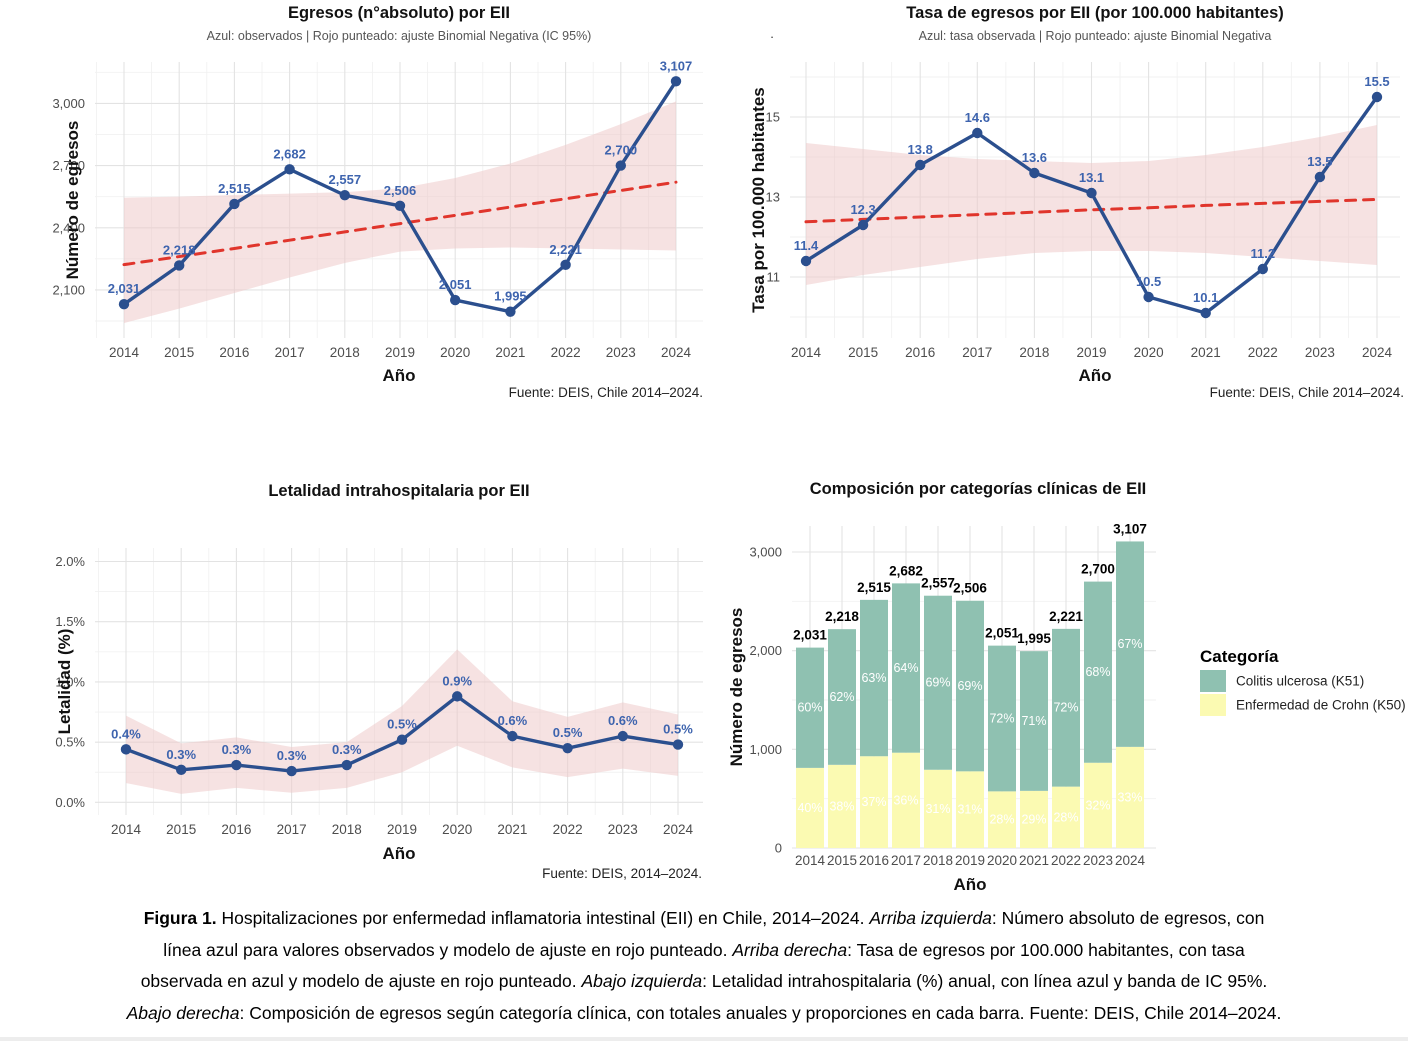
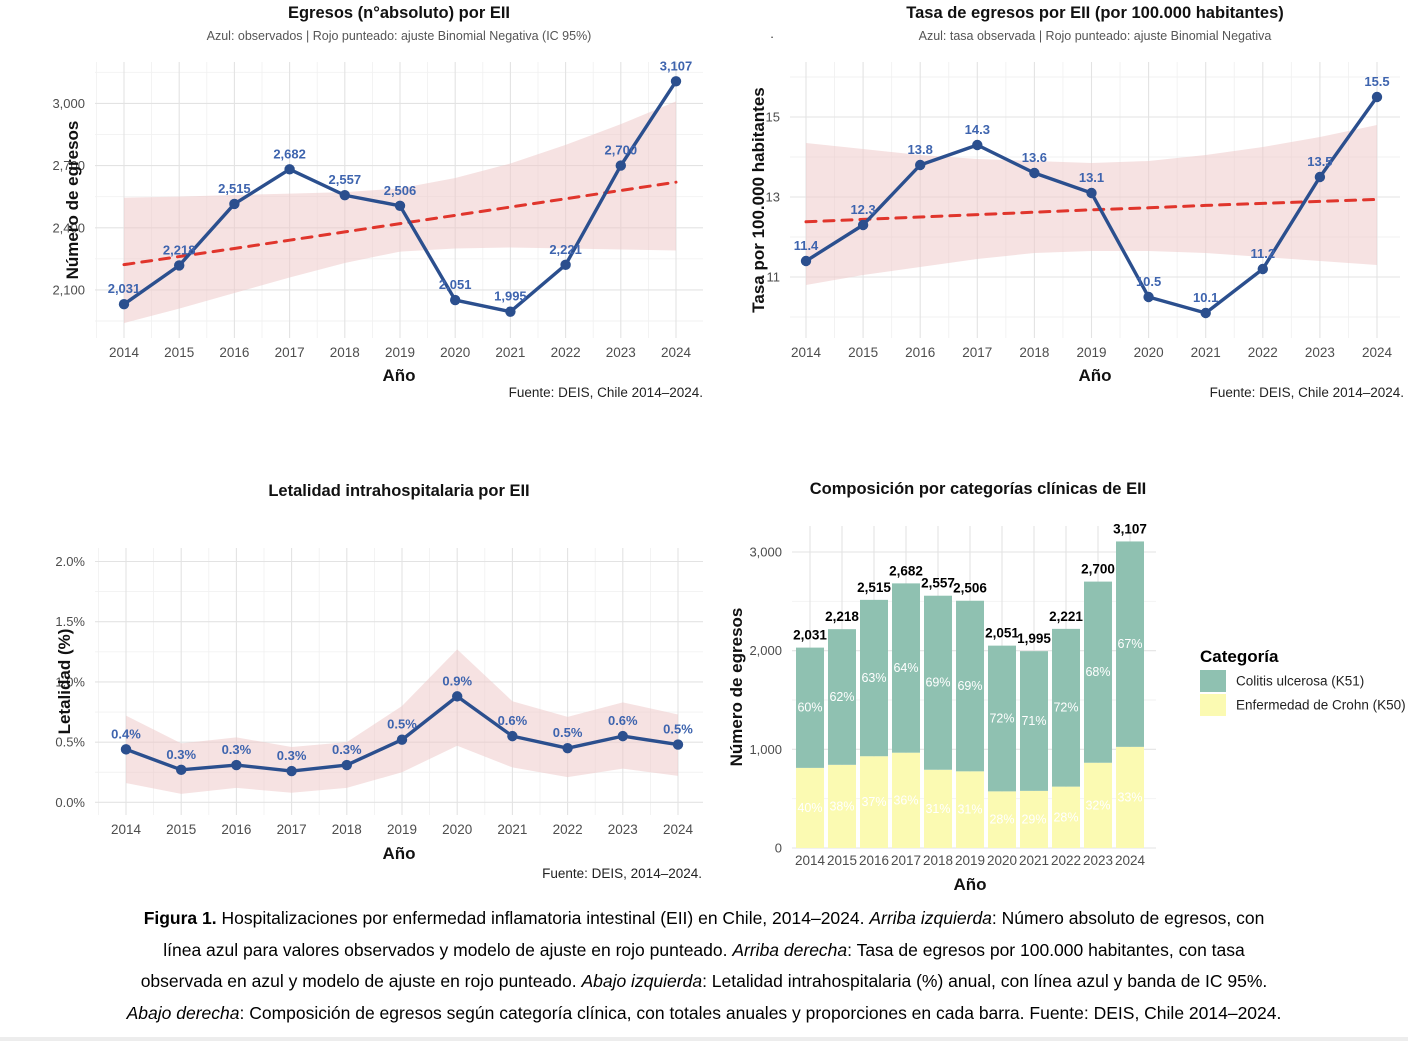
Tasa de egresos por EII (por 100.000 habitantes)/2017: 14.6 -> 14.3
